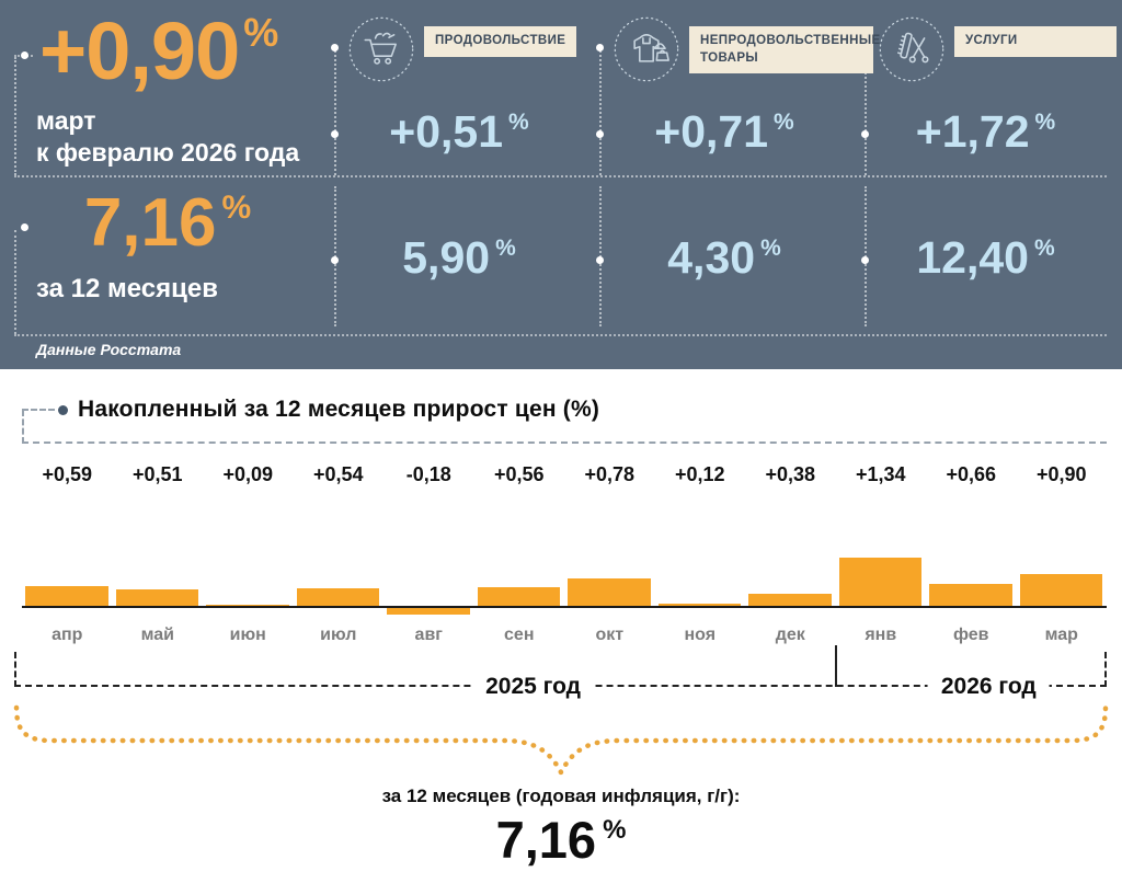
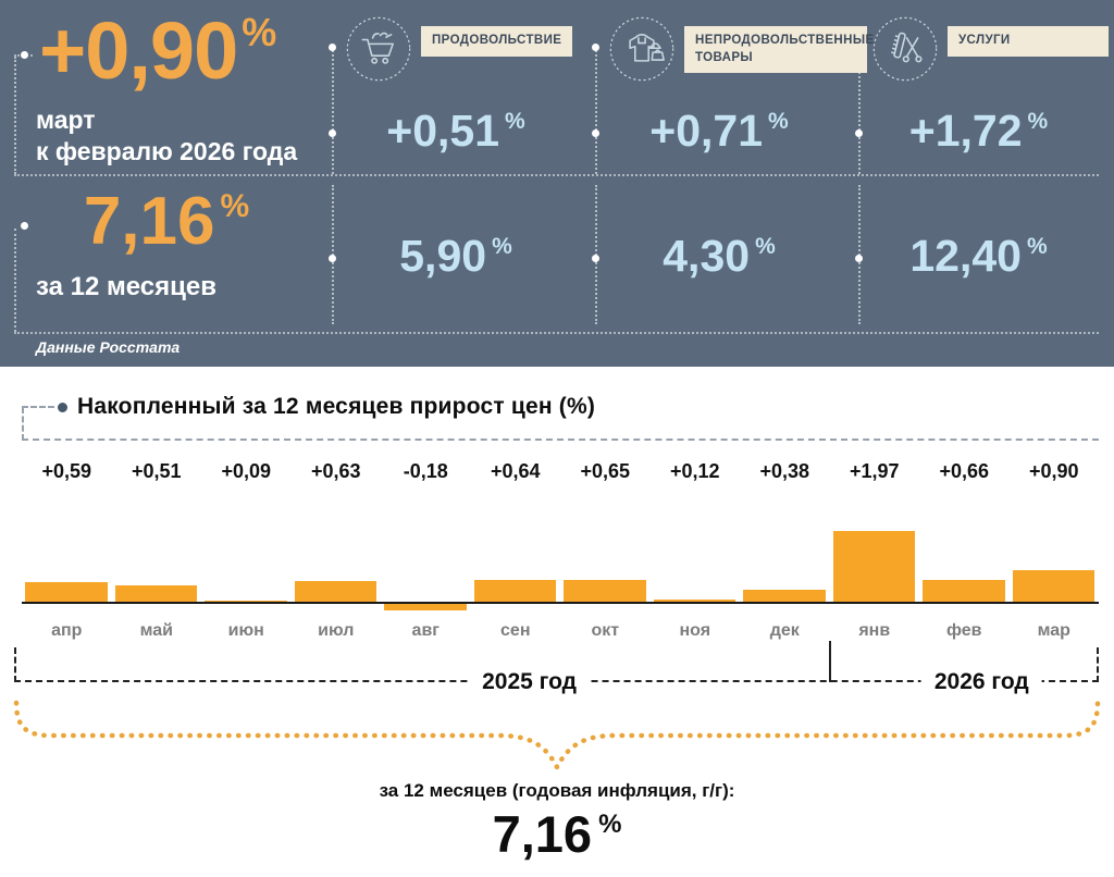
июл: +0,54 -> +0,63
сен: +0,56 -> +0,64
окт: +0,78 -> +0,65
янв: +1,34 -> +1,97
